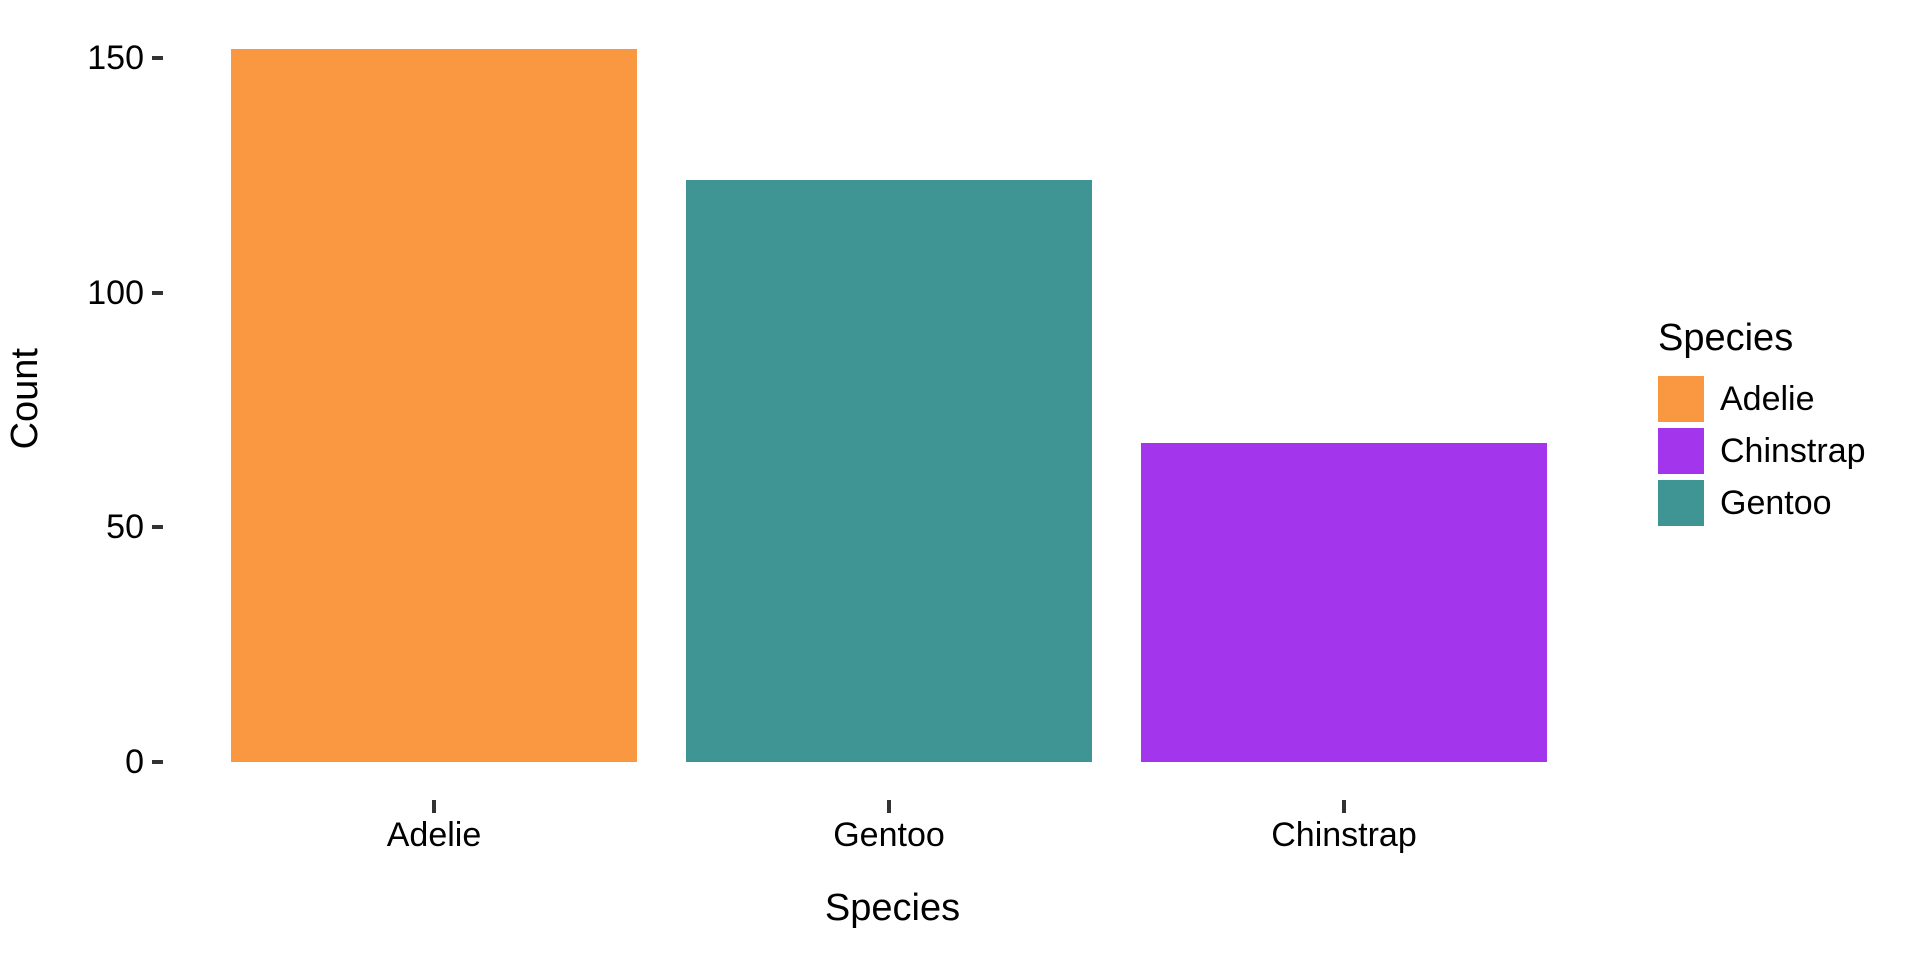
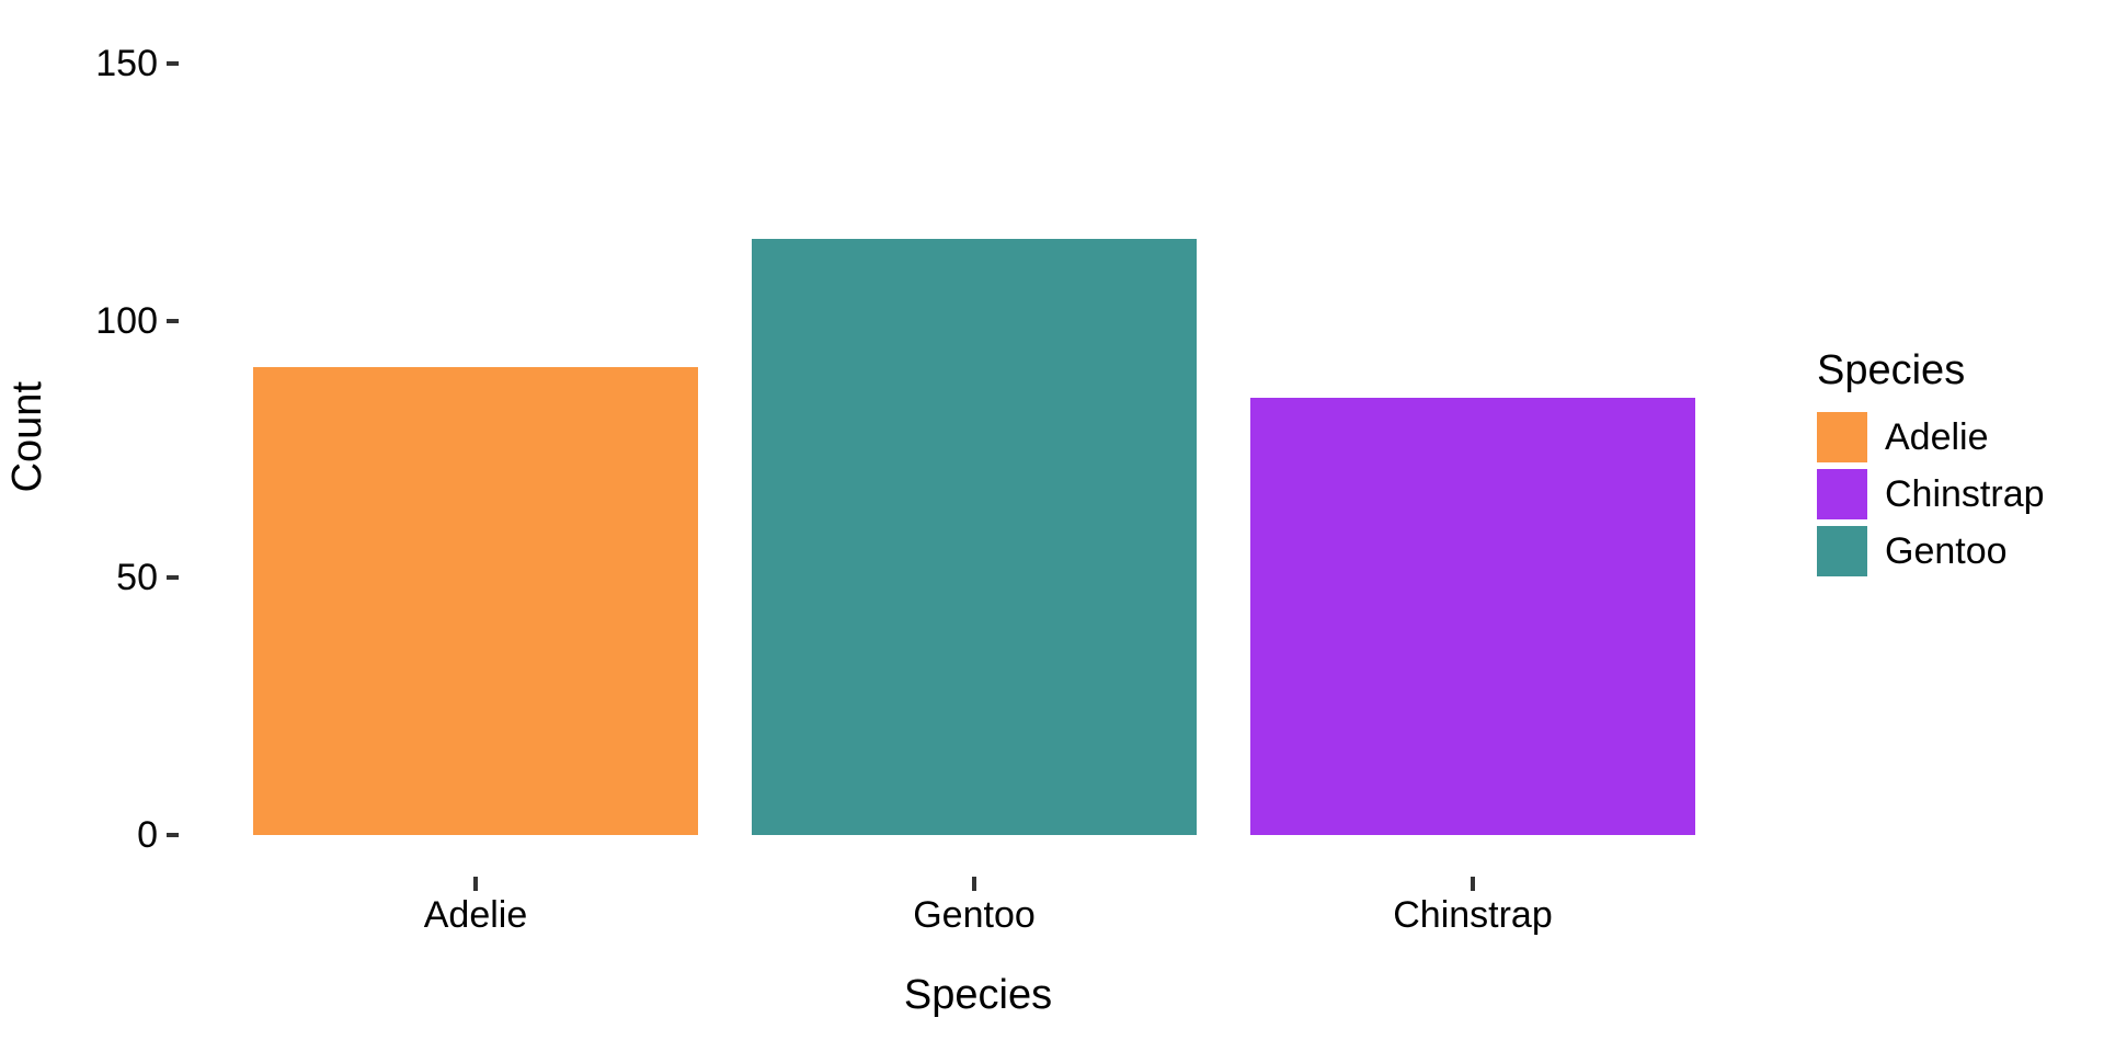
Adelie: 152 -> 91
Gentoo: 124 -> 116
Chinstrap: 68 -> 85
